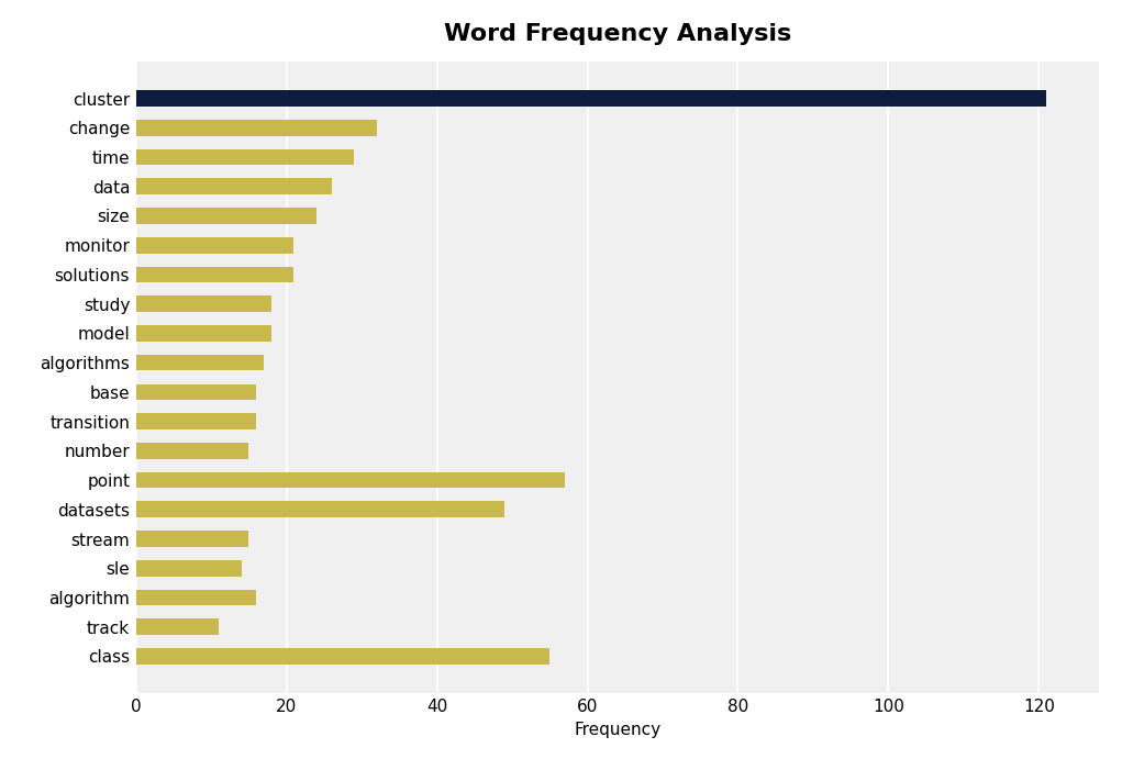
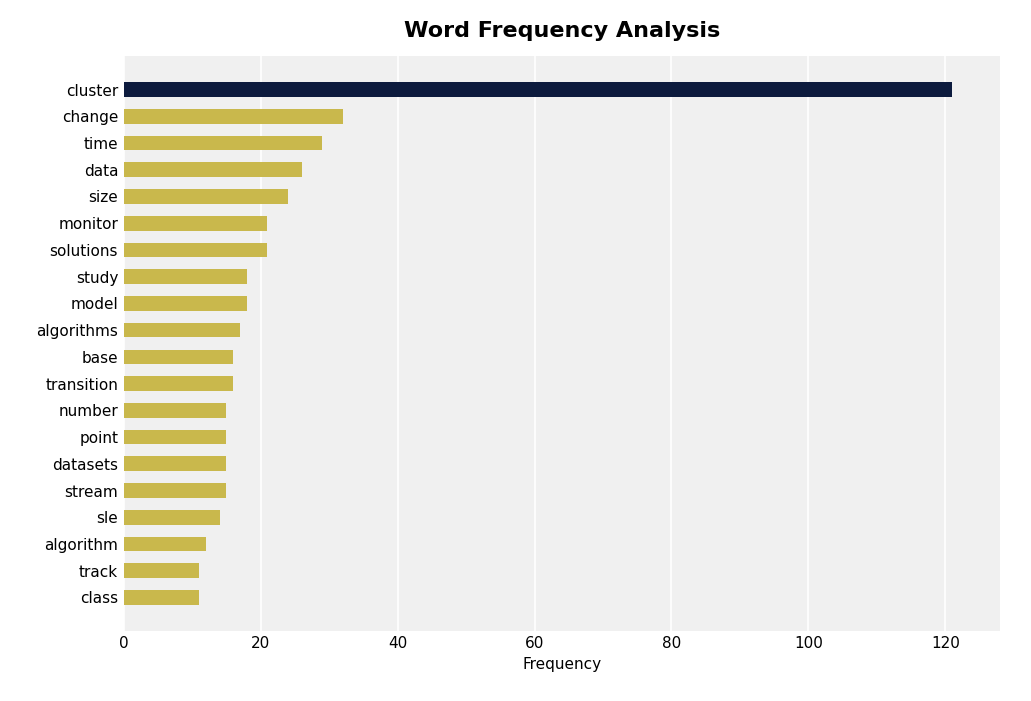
point: 57 -> 15
datasets: 49 -> 15
algorithm: 16 -> 12
class: 55 -> 11
